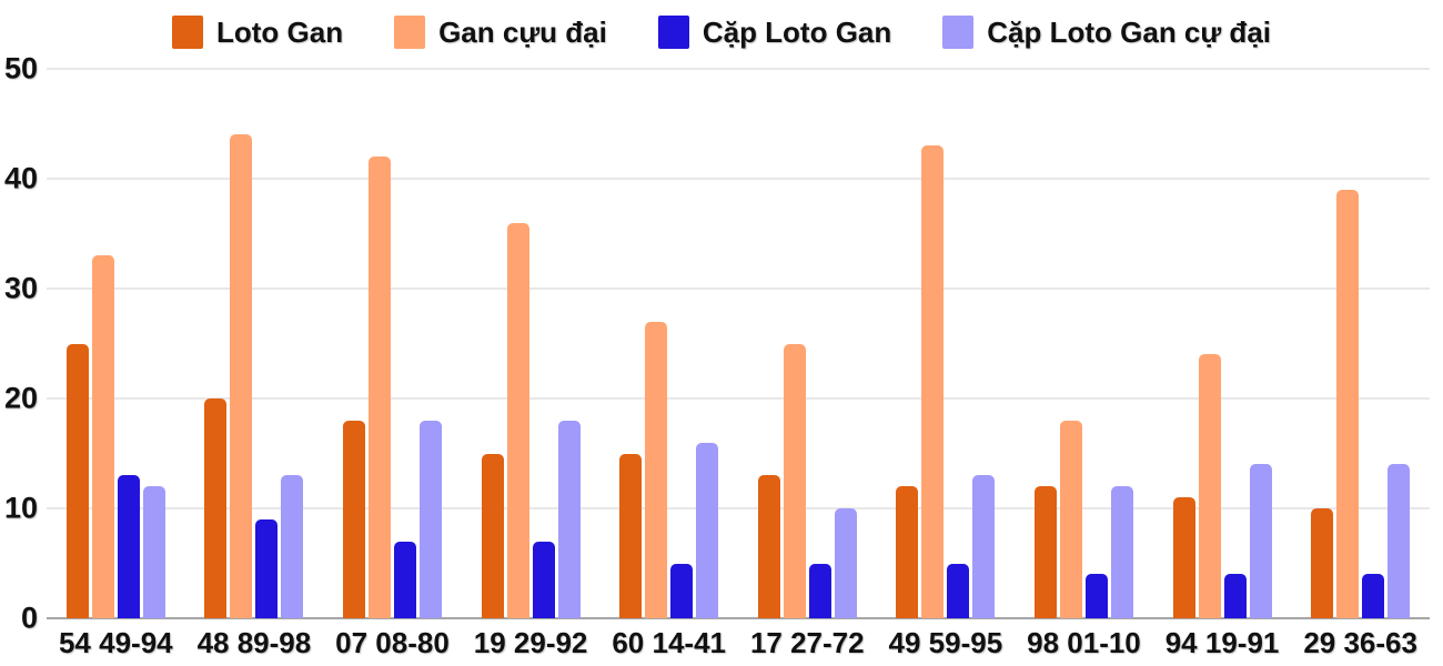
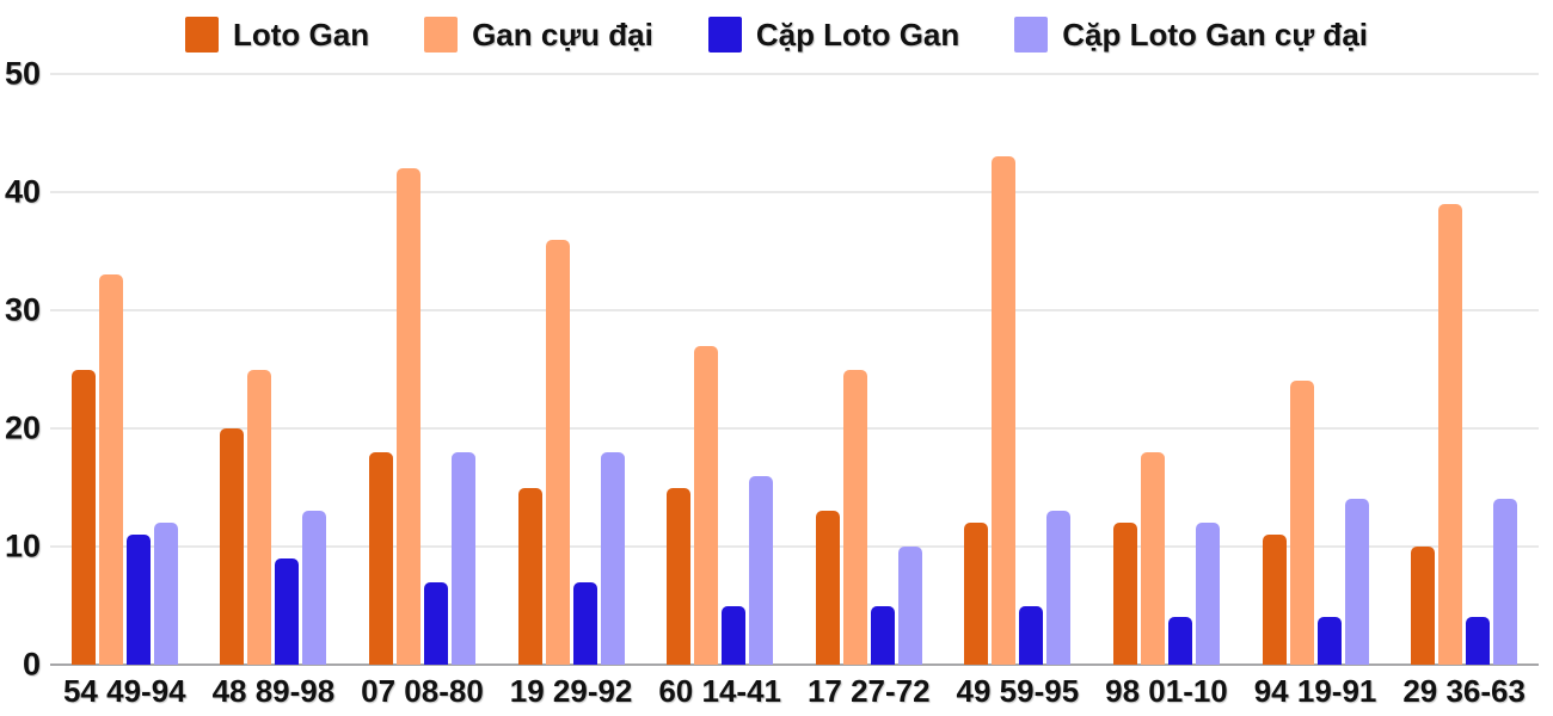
Cặp Loto Gan/54 49-94: 13 -> 11
Gan cựu đại/48 89-98: 44 -> 25
